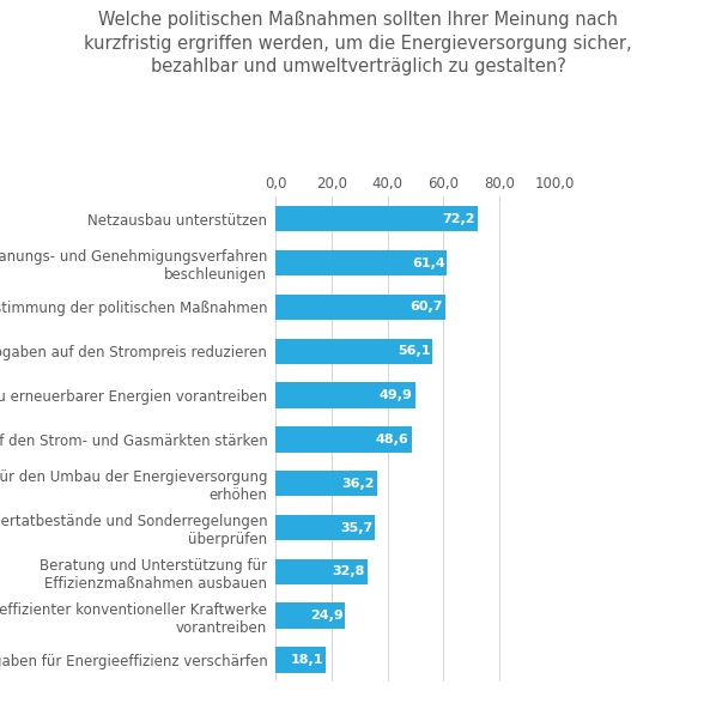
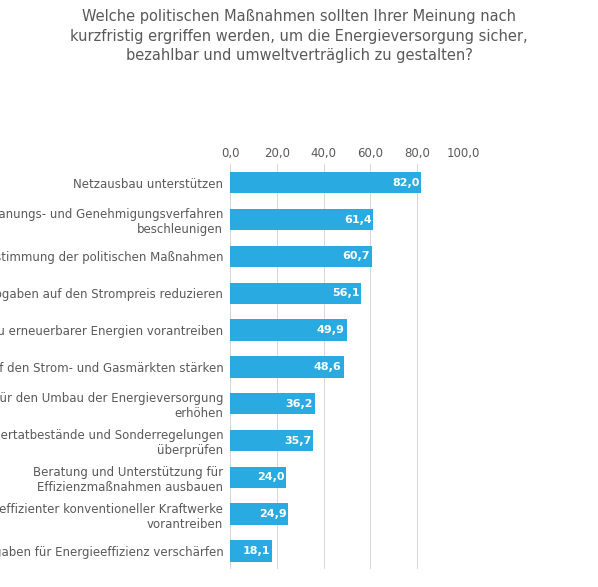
Netzausbau unterstützen: 72,2 -> 82,0
Beratung und Unterstützung für Effizienzmaßnahmen ausbauen: 32,8 -> 24,0
